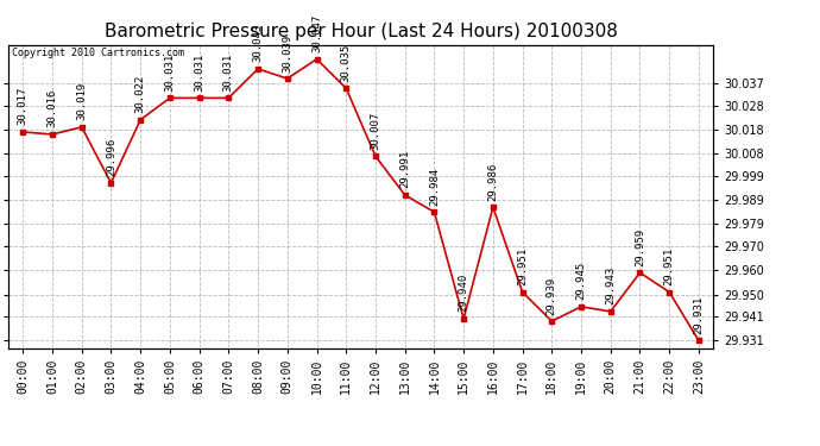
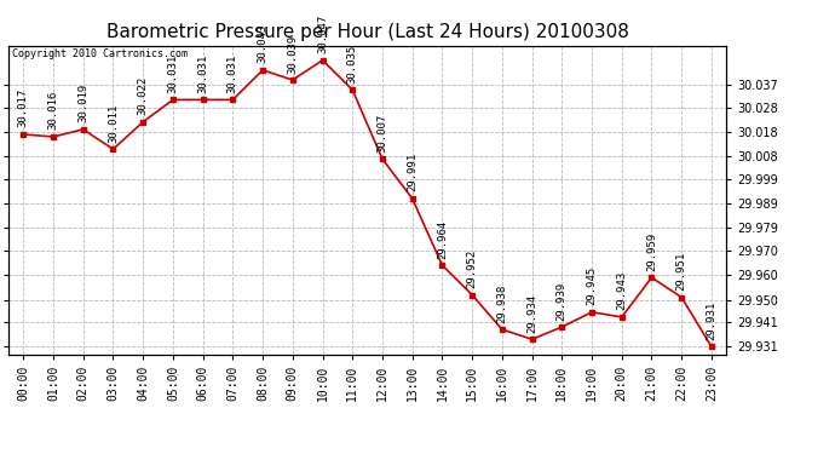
03:00: 29.996 -> 30.011
14:00: 29.984 -> 29.964
15:00: 29.940 -> 29.952
16:00: 29.986 -> 29.938
17:00: 29.951 -> 29.934
